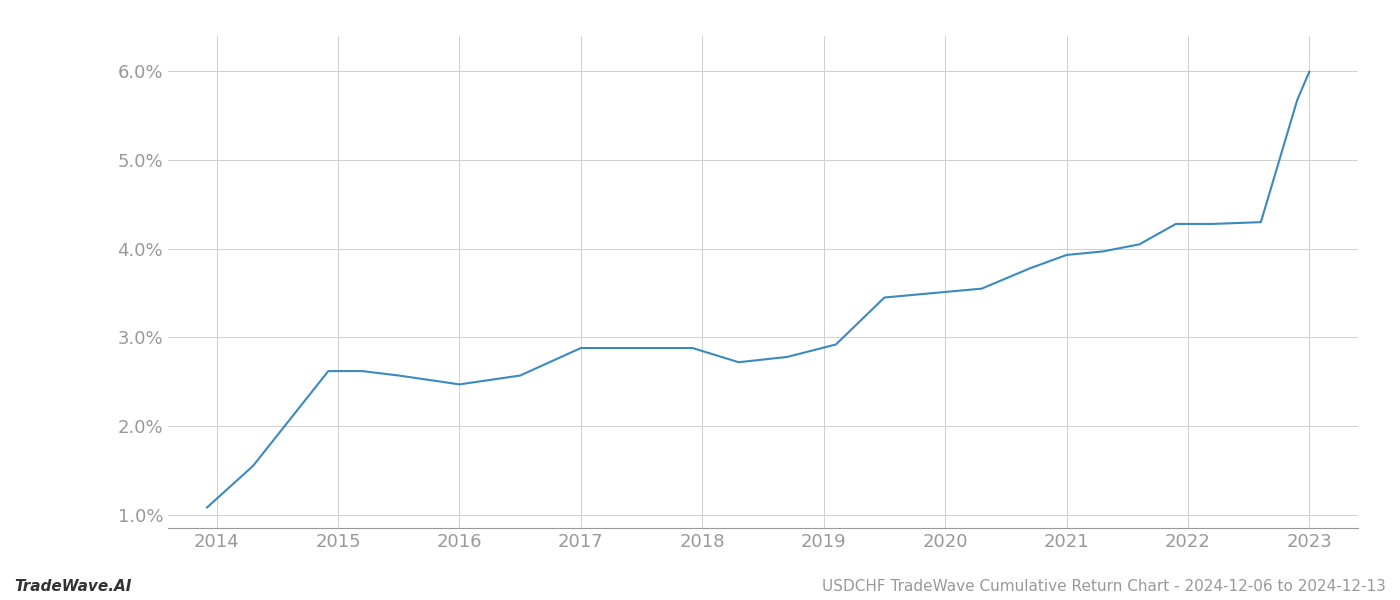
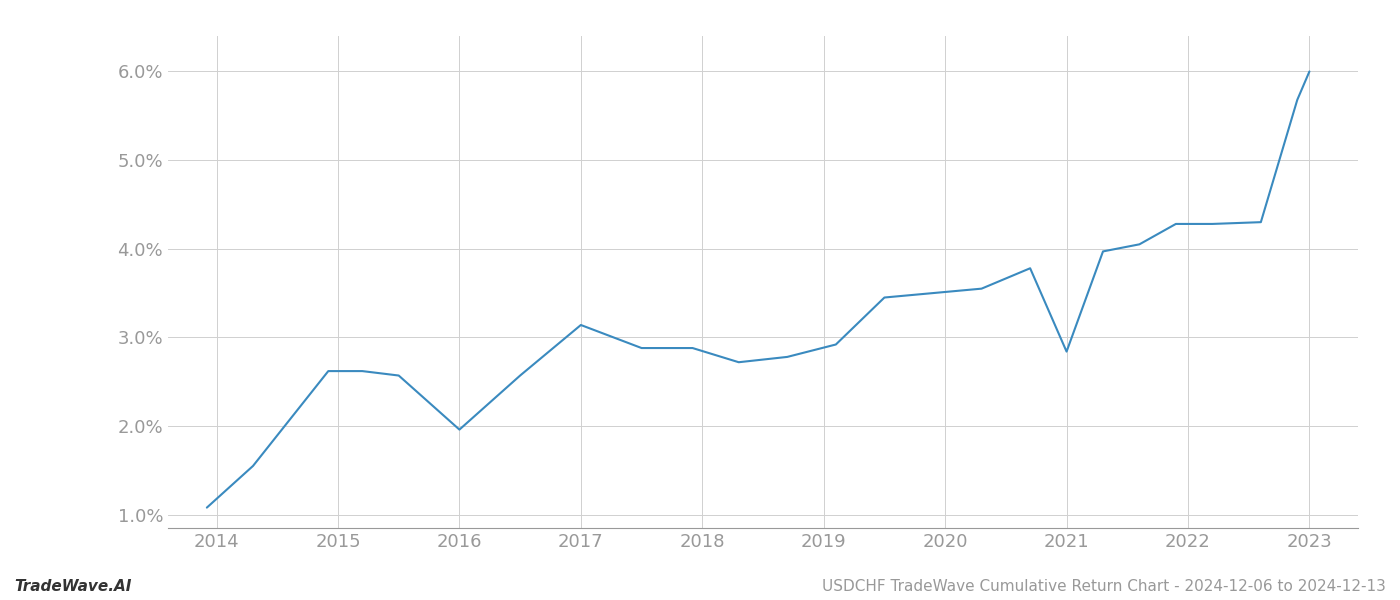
2016: 2.47% -> 1.96%
2017: 2.88% -> 3.14%
2021: 3.93% -> 2.84%
